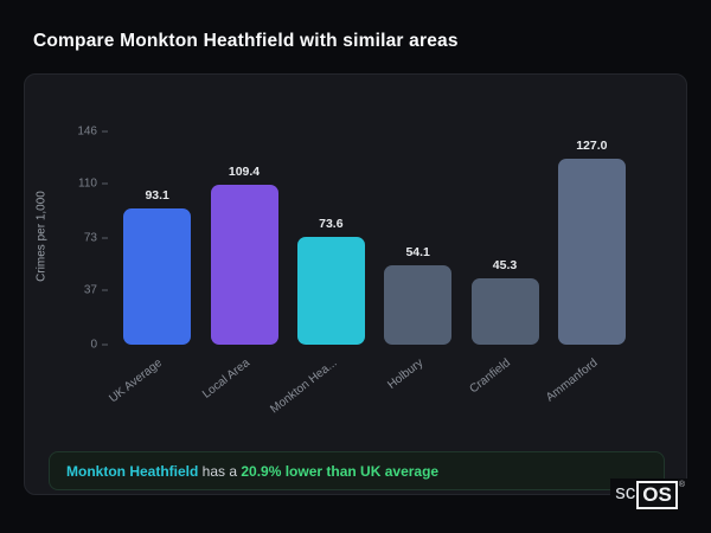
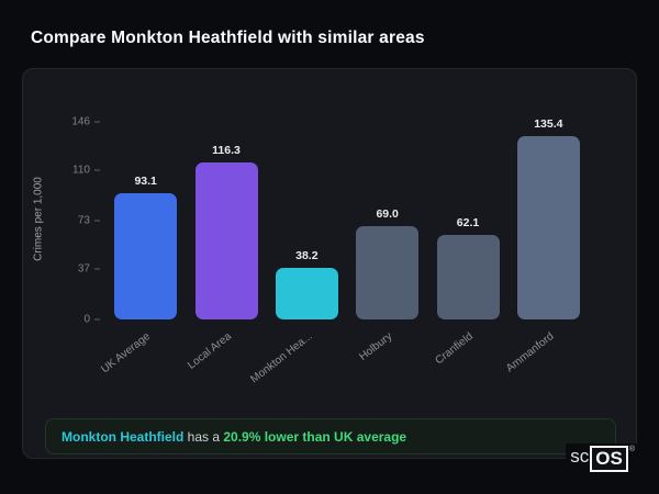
Local Area: 109.4 -> 116.3
Monkton Hea...: 73.6 -> 38.2
Holbury: 54.1 -> 69.0
Cranfield: 45.3 -> 62.1
Ammanford: 127.0 -> 135.4
